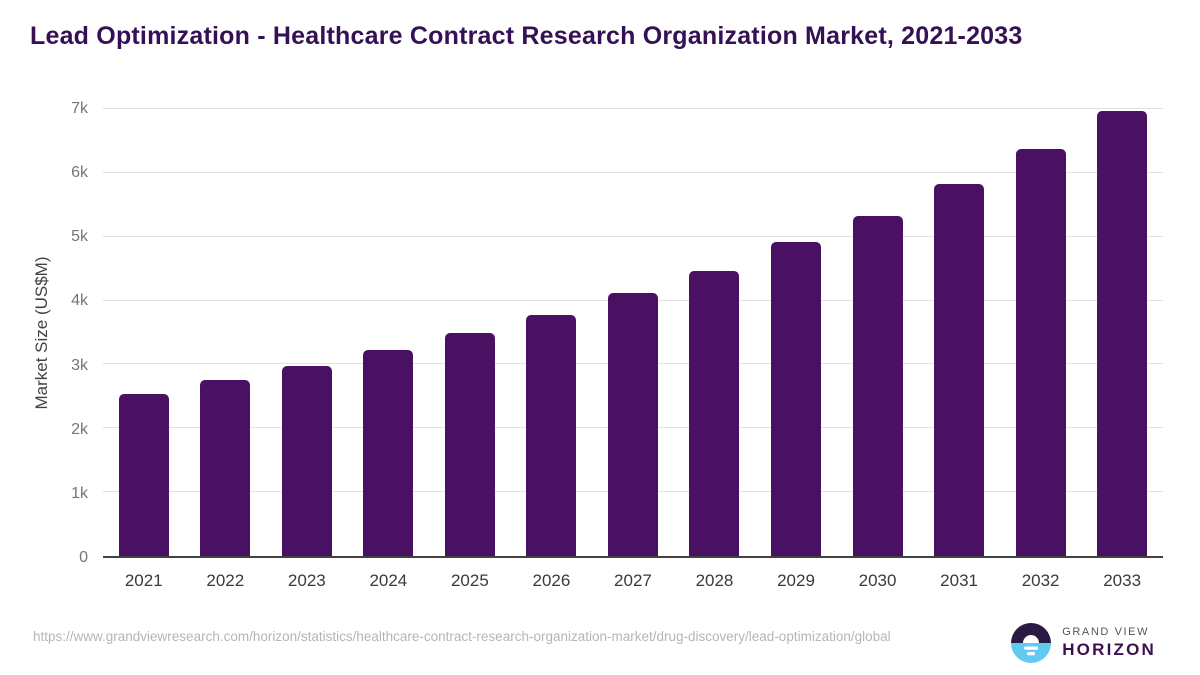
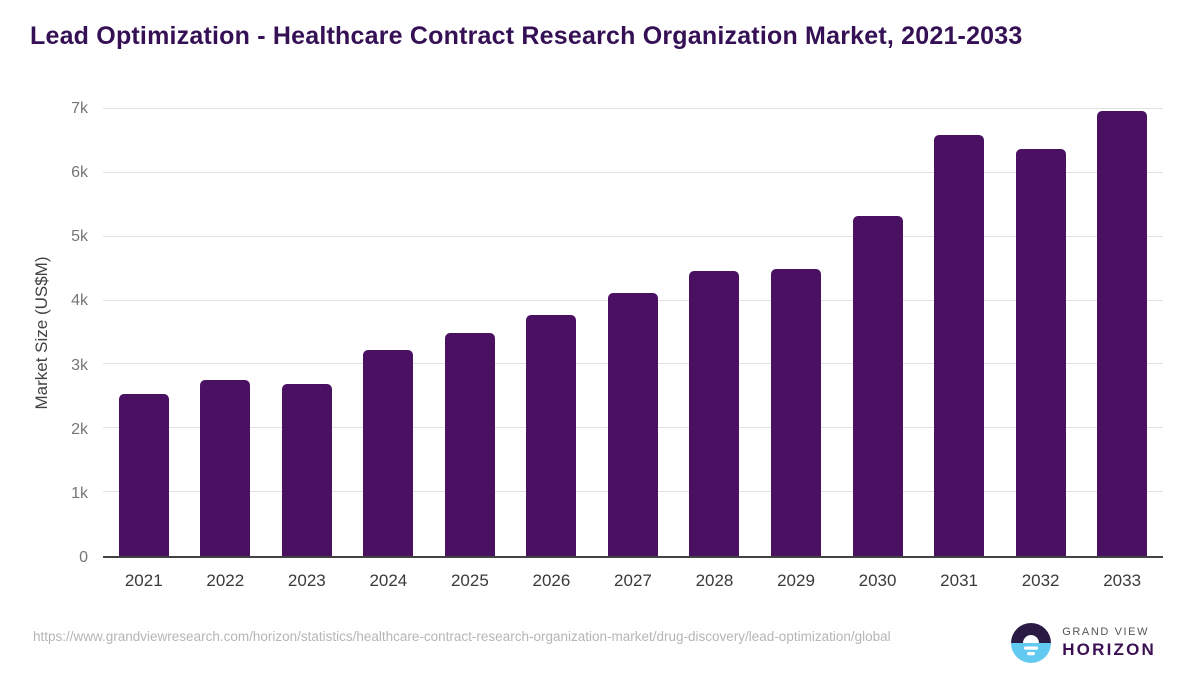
2023: 3.0k -> 2.7k
2029: 4.9k -> 4.5k
2031: 5.8k -> 6.6k
